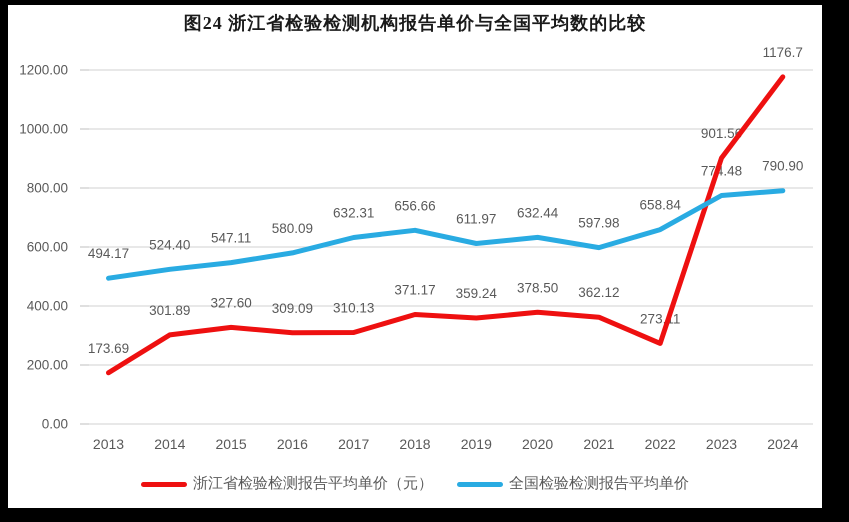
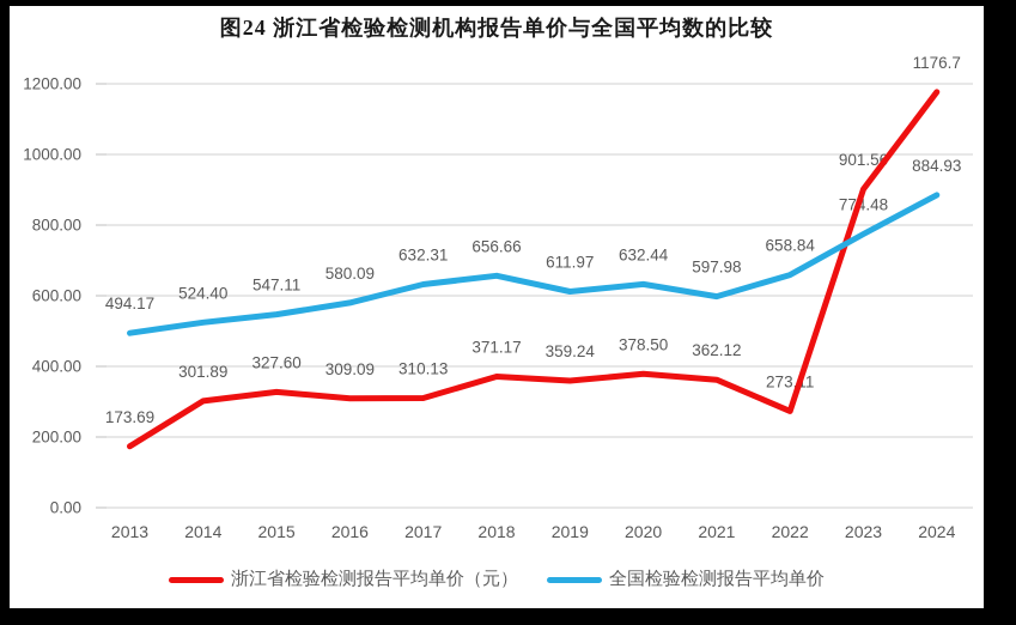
全国检验检测报告平均单价/2024: 790.90 -> 884.93
